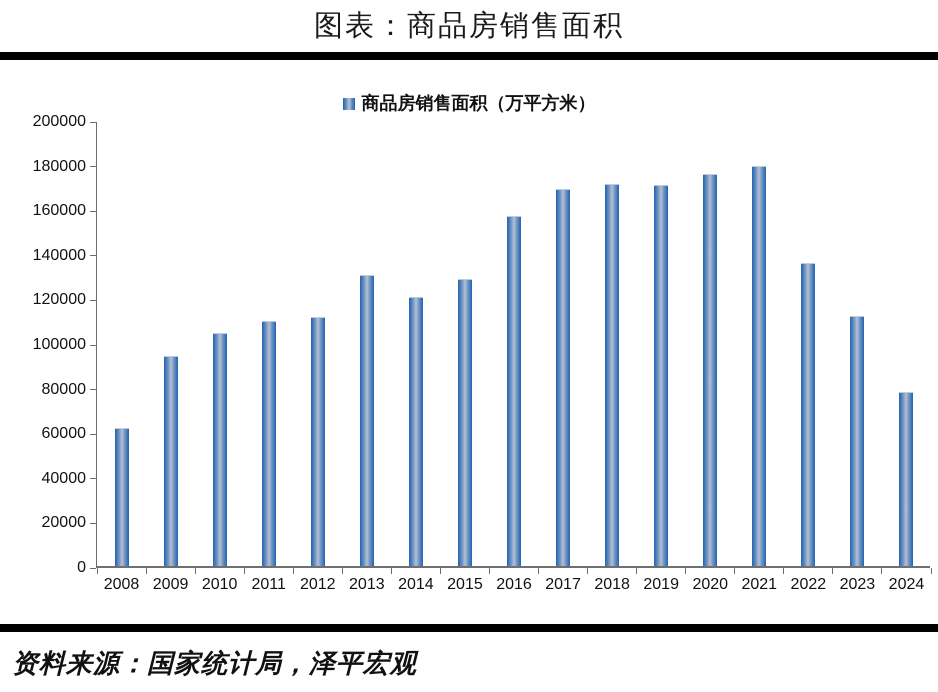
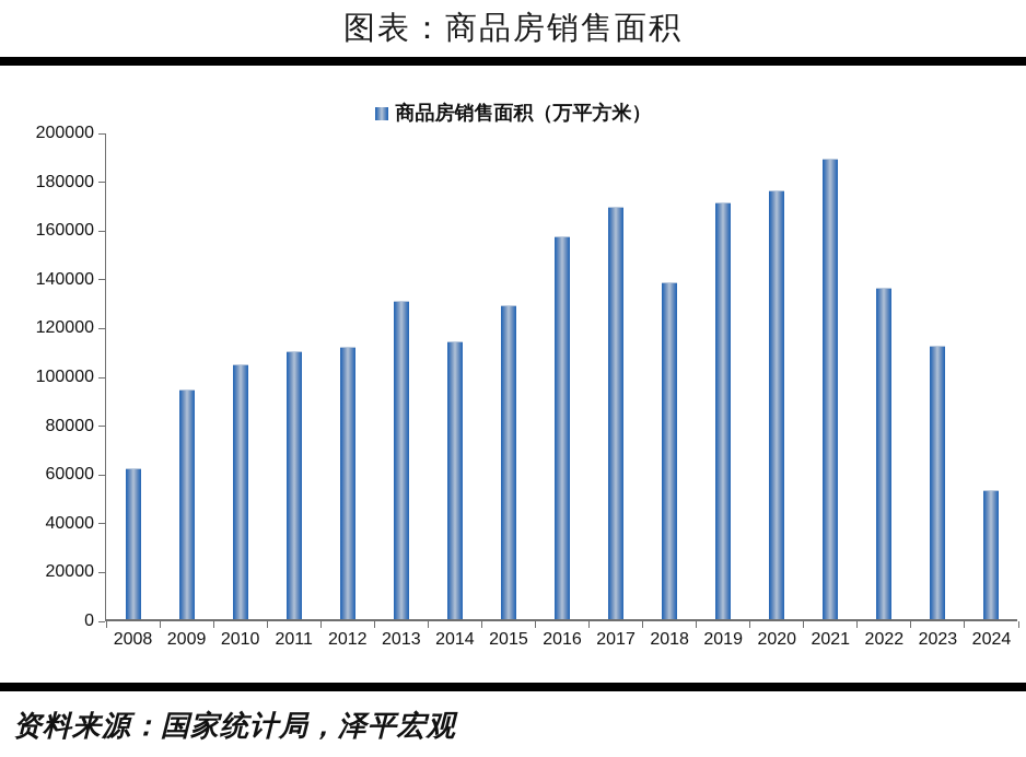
2014: 120000 -> 114000
2018: 172000 -> 138000
2021: 180000 -> 189000
2024: 78000 -> 53000
